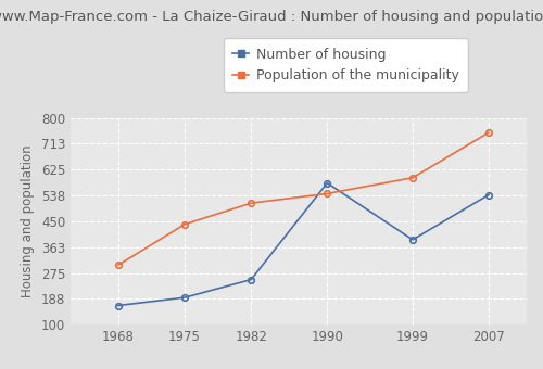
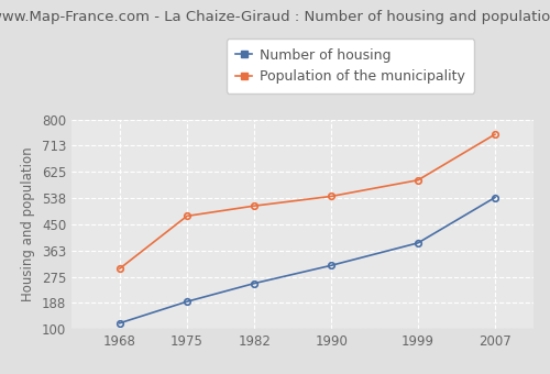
Number of housing/1968: 165 -> 120
Population of the municipality/1975: 440 -> 478
Number of housing/1990: 580 -> 313
